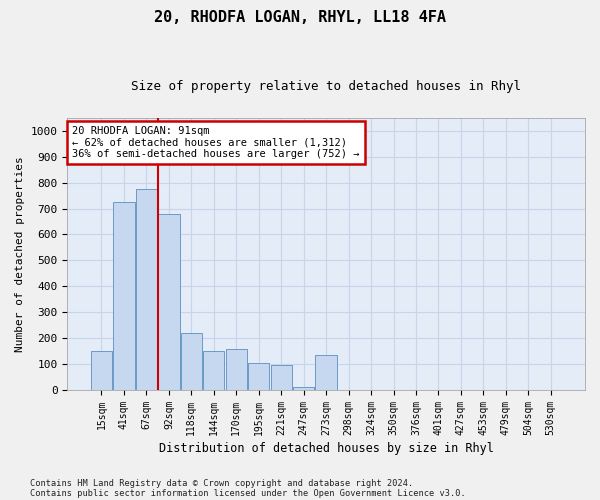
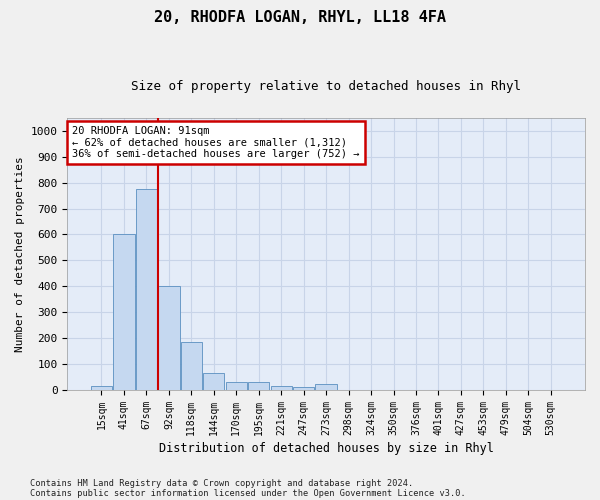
15sqm: 150 -> 15
41sqm: 725 -> 600
92sqm: 680 -> 400
118sqm: 220 -> 185
144sqm: 150 -> 65
170sqm: 160 -> 30
195sqm: 105 -> 30
221sqm: 95 -> 15
273sqm: 135 -> 25
